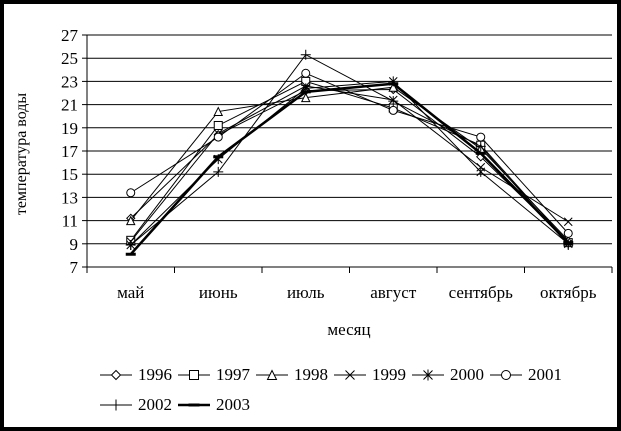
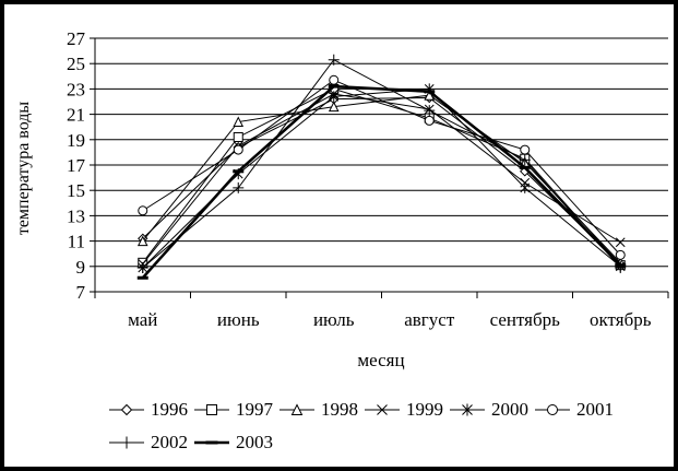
2003/июль: 22.1 -> 23.2
